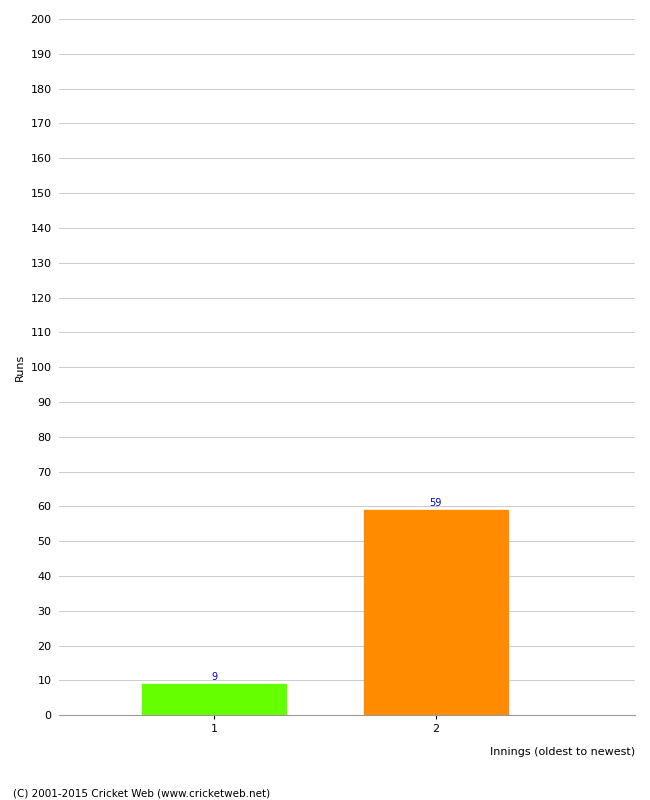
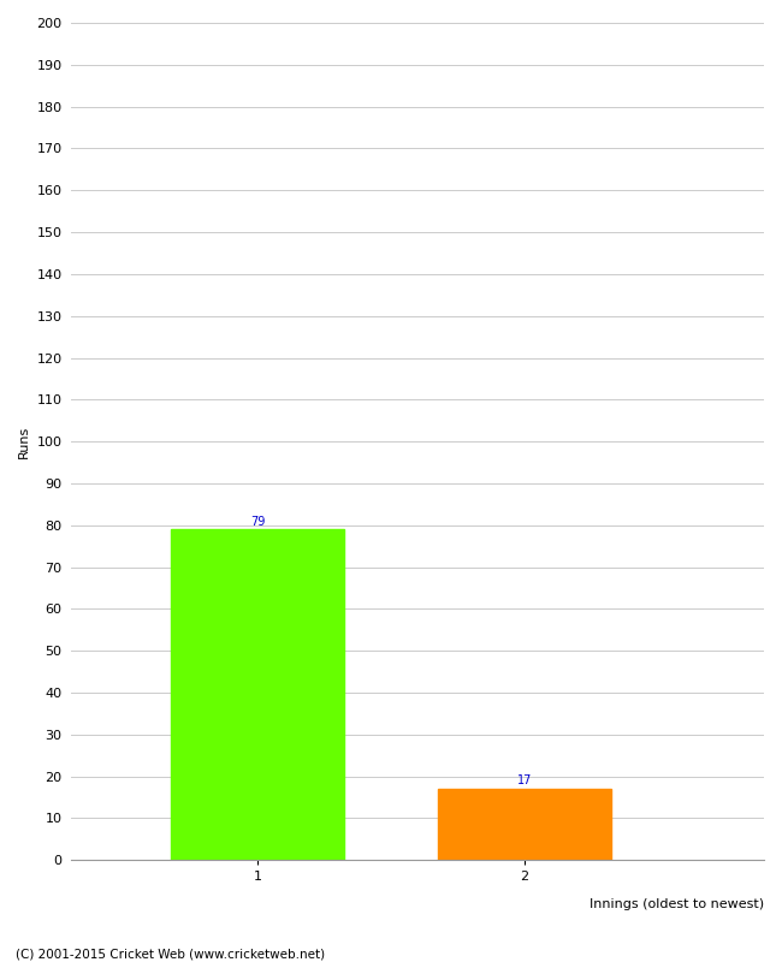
1: 9 -> 79
2: 59 -> 17
